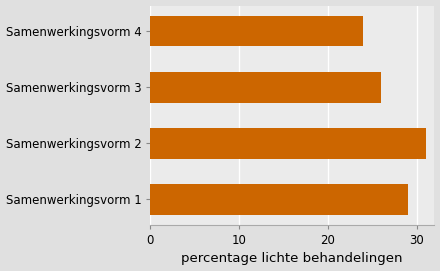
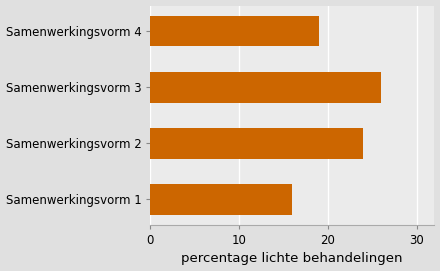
Samenwerkingsvorm 4: 24 -> 19
Samenwerkingsvorm 2: 31 -> 24
Samenwerkingsvorm 1: 29 -> 16
